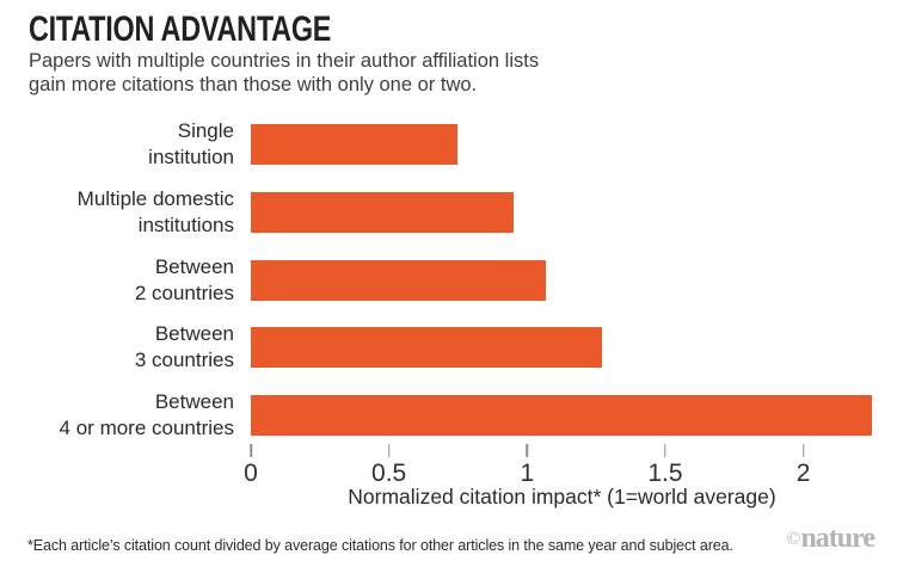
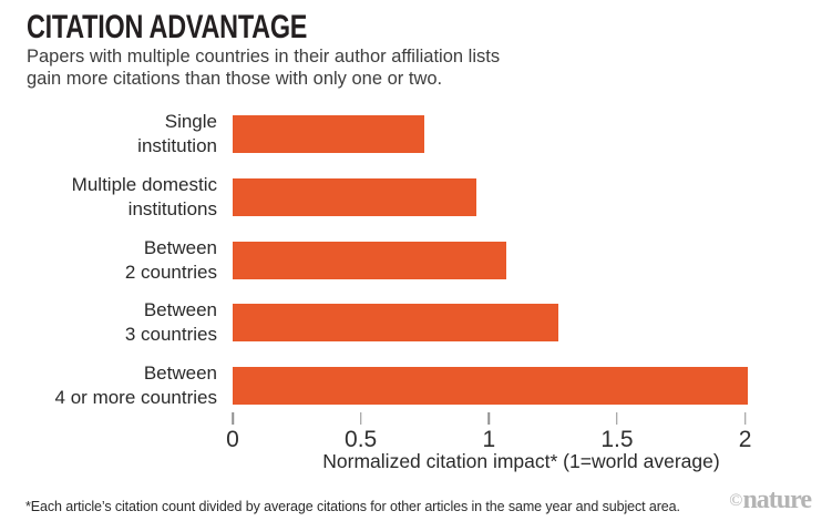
Between 4 or more countries: 2.25 -> 2.01
